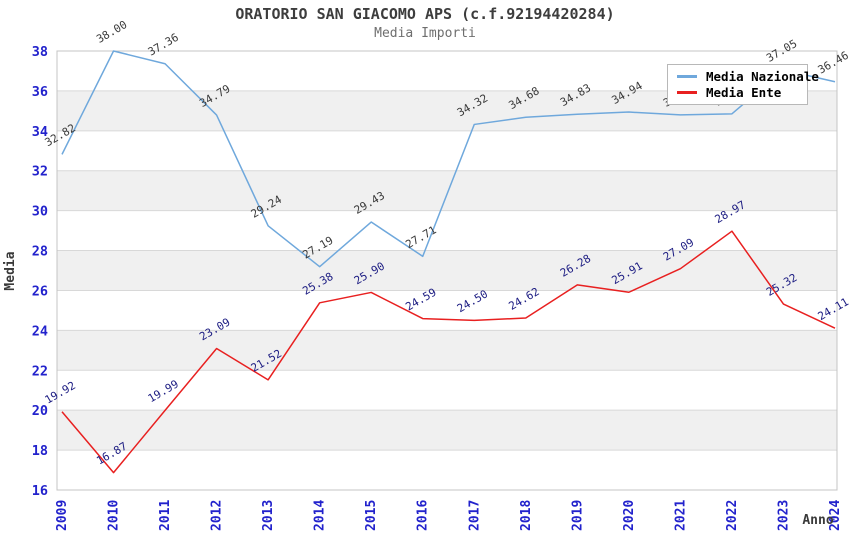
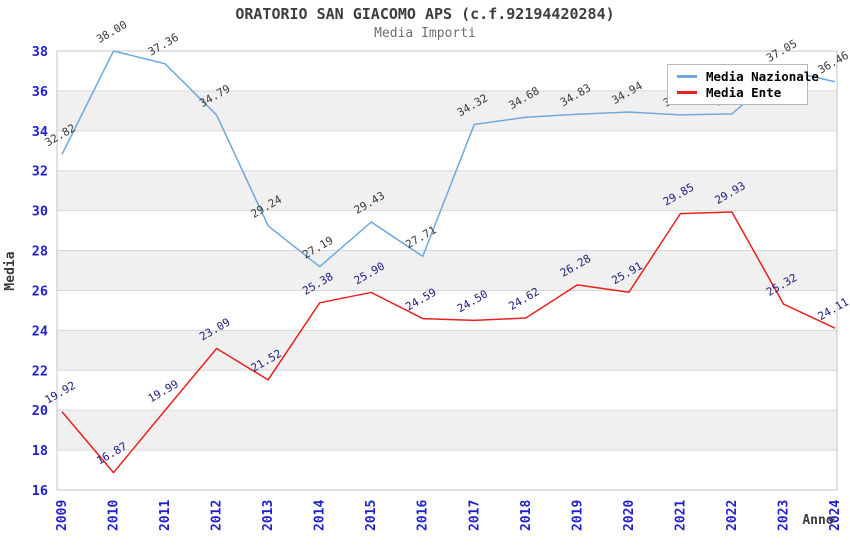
Media Ente/2021: 27.09 -> 29.85
Media Ente/2022: 28.97 -> 29.93
